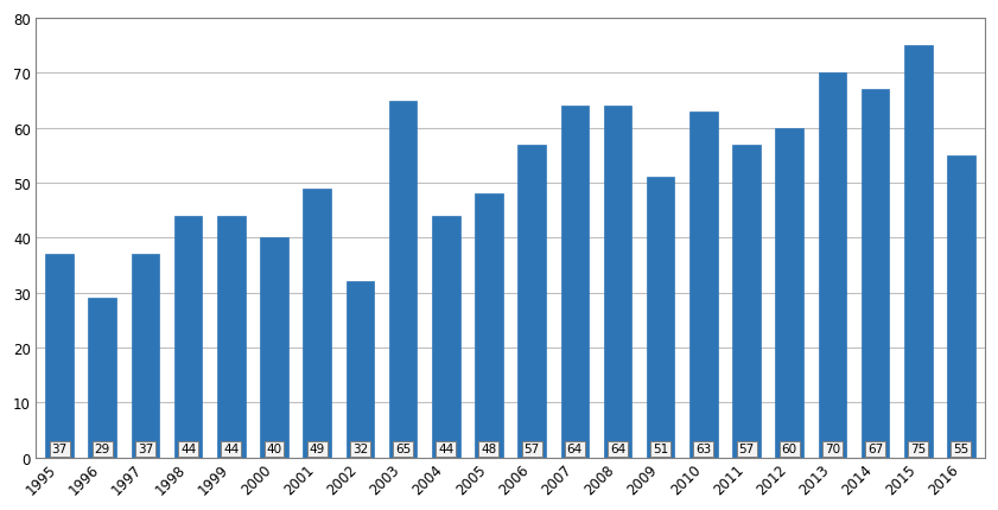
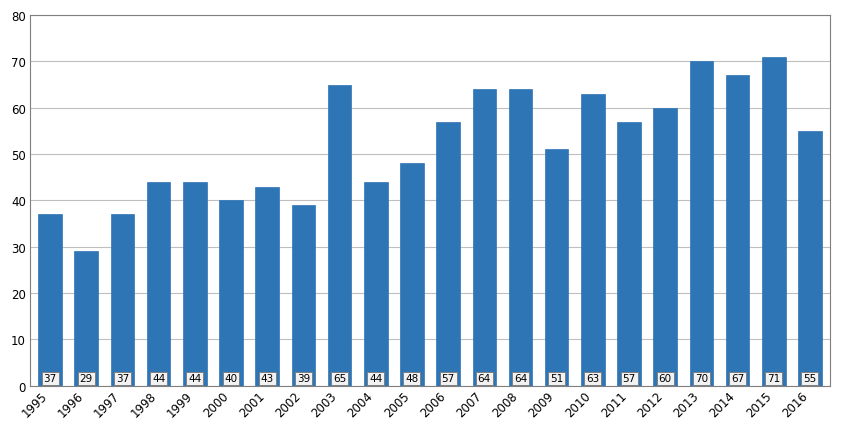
2001: 49 -> 43
2002: 32 -> 39
2015: 75 -> 71
